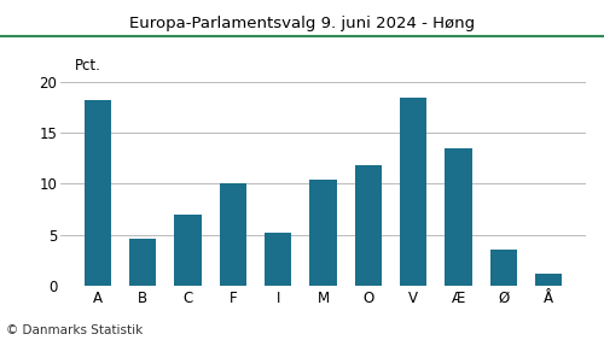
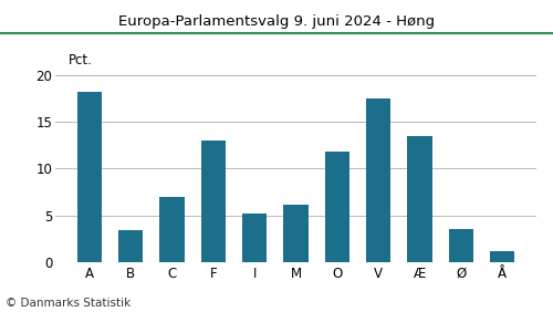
B: 4.6 -> 3.4
F: 10.0 -> 13.0
M: 10.4 -> 6.1
V: 18.4 -> 17.5
